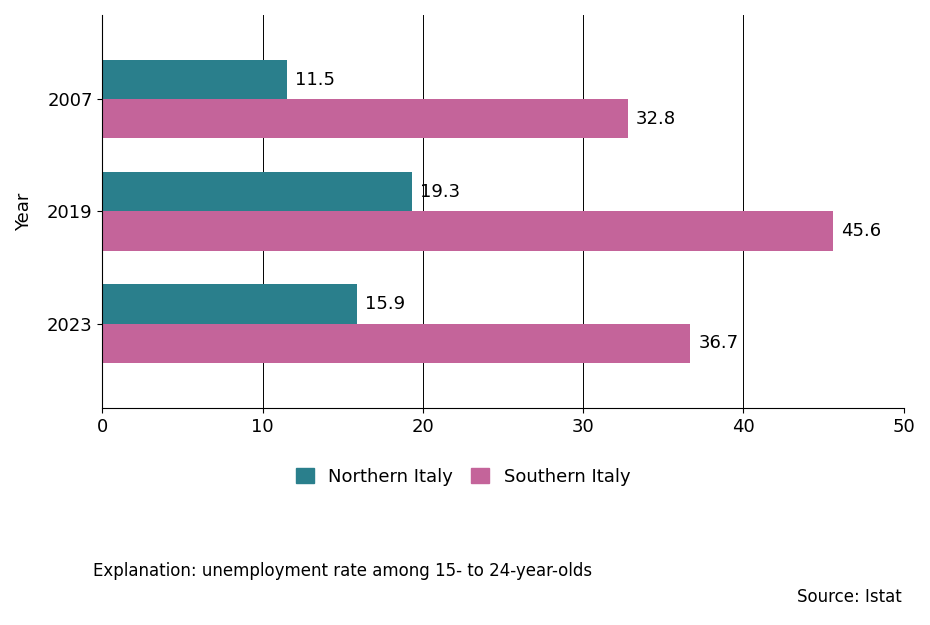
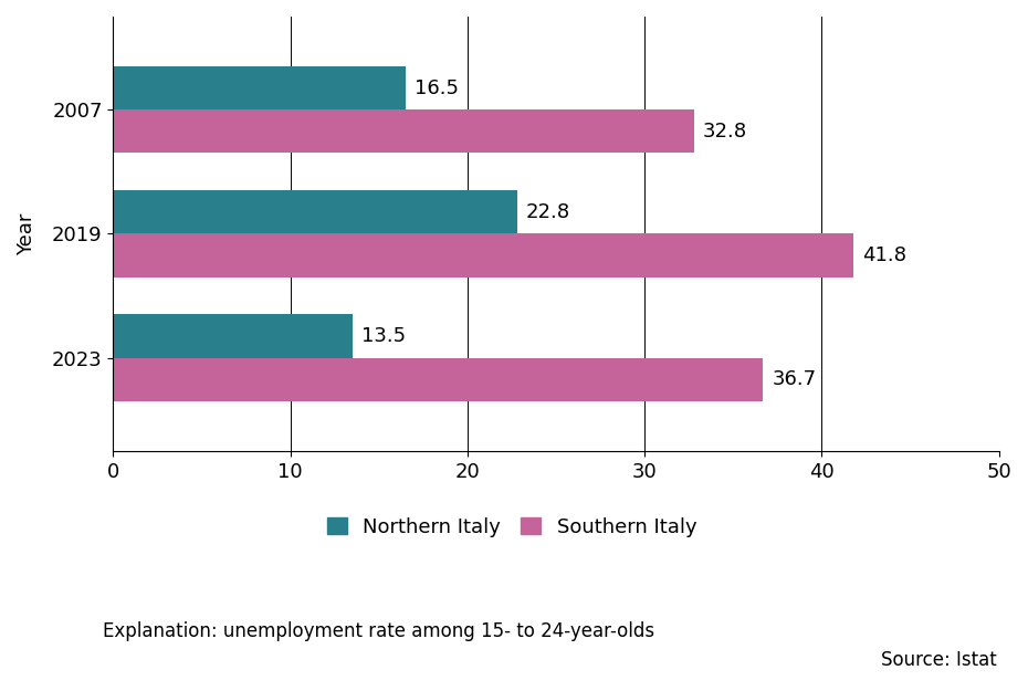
Northern Italy/2007: 11.5 -> 16.5
Northern Italy/2019: 19.3 -> 22.8
Southern Italy/2019: 45.6 -> 41.8
Northern Italy/2023: 15.9 -> 13.5
